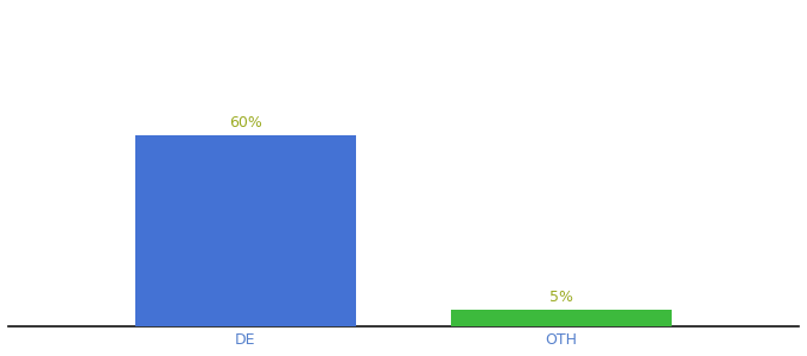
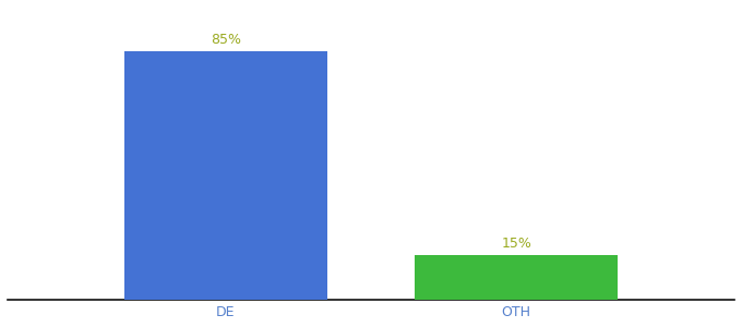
DE: 60% -> 85%
OTH: 5% -> 15%
